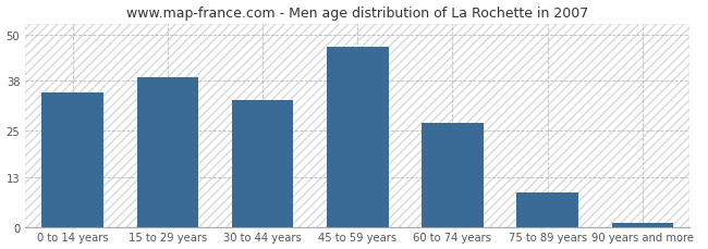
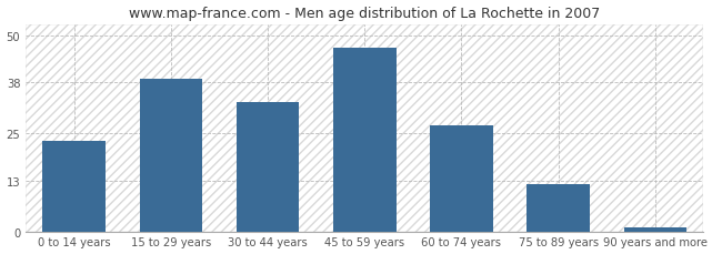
0 to 14 years: 35 -> 23
75 to 89 years: 9 -> 12
